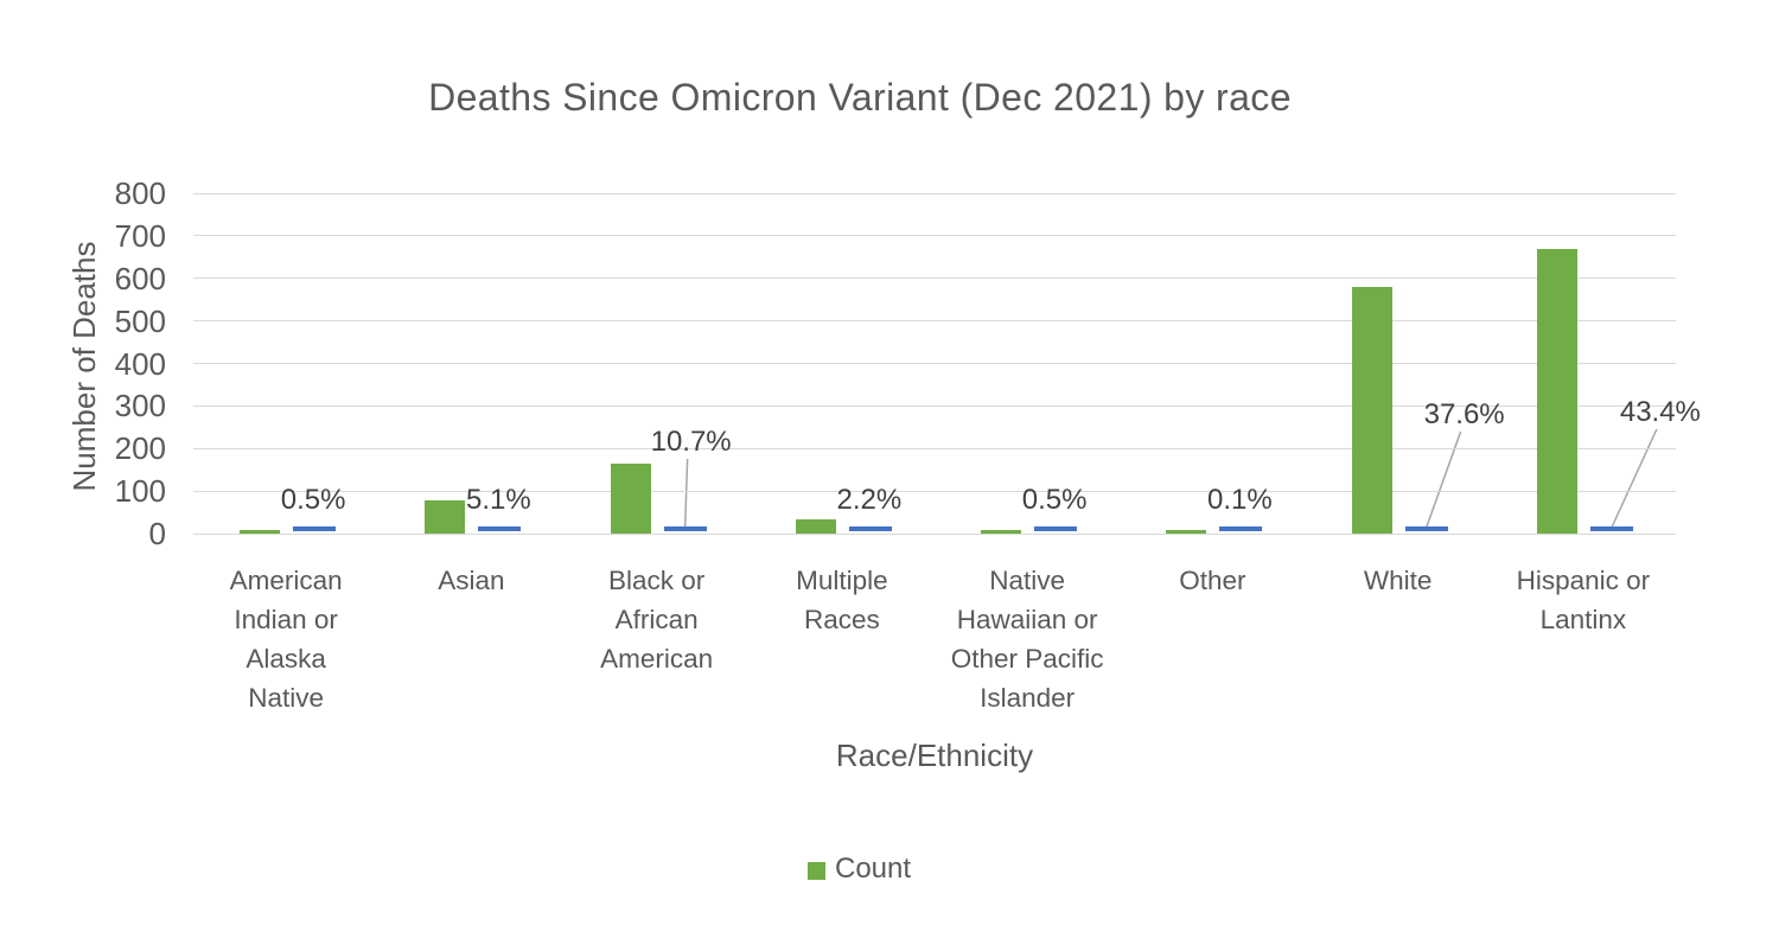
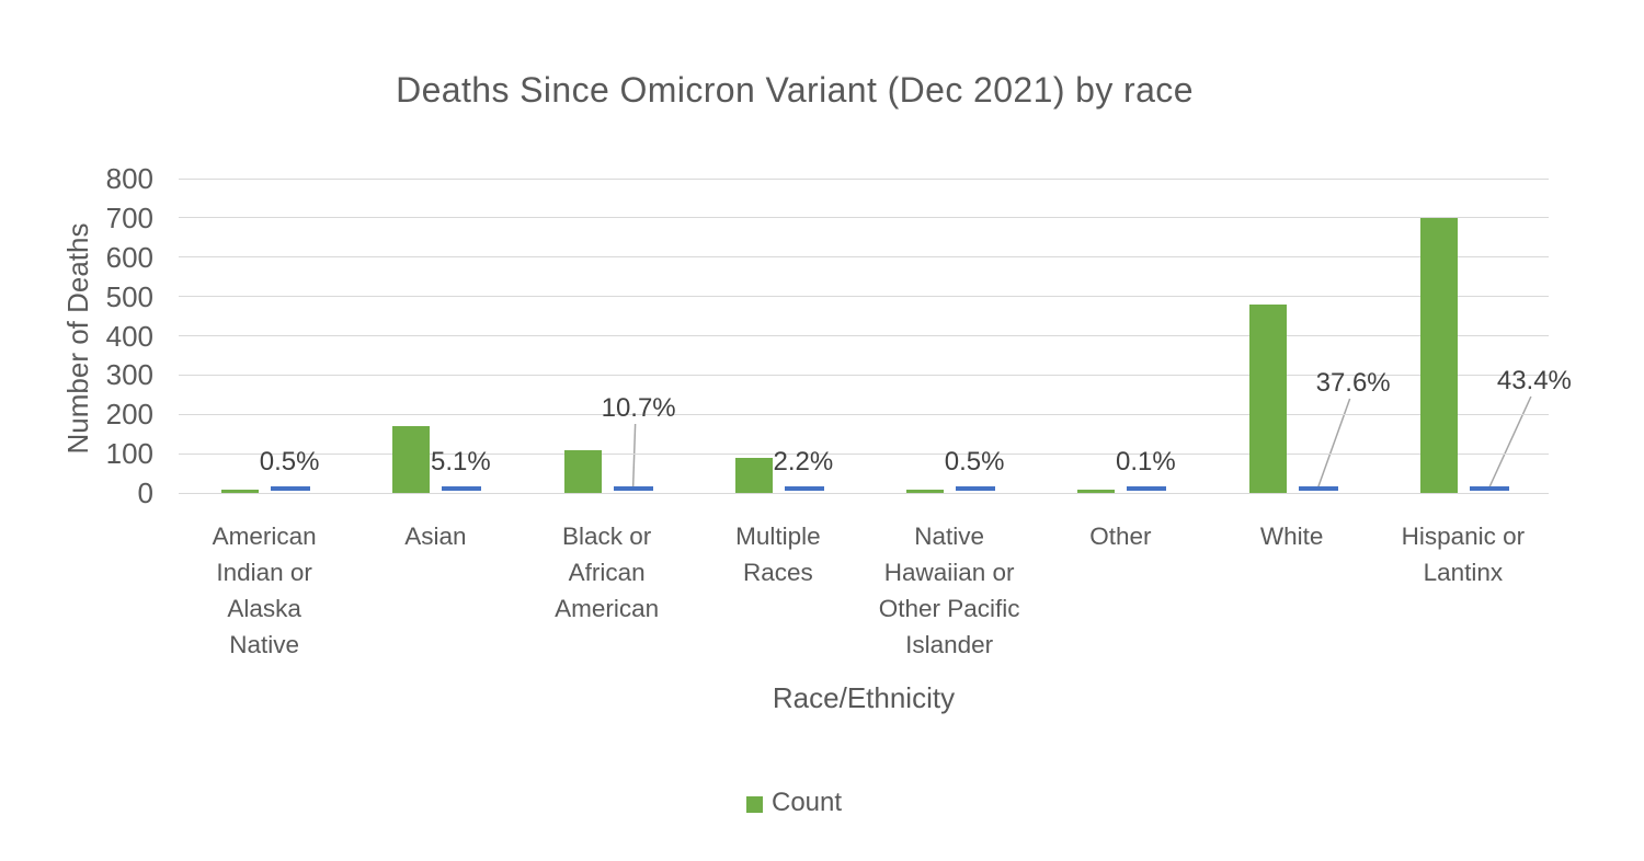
Count/Asian: 80 -> 170
Count/Black or African American: 160 -> 110
Count/Multiple Races: 30 -> 90
Count/White: 580 -> 480
Count/Hispanic or Lantinx: 670 -> 700
